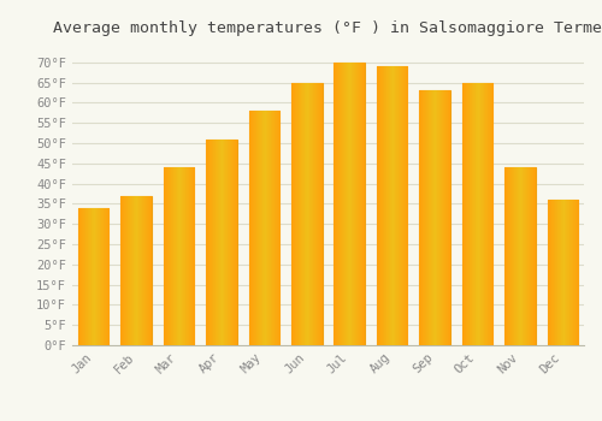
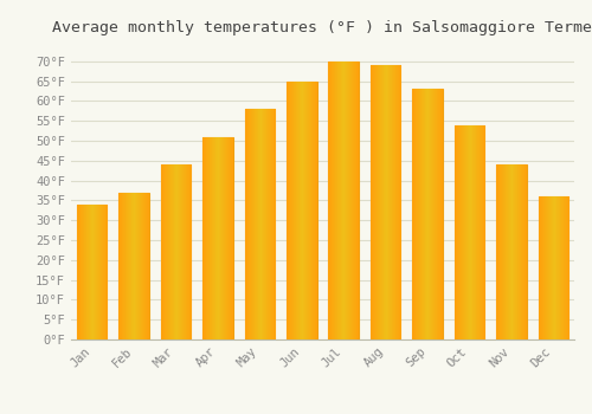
Oct: 65°F -> 54°F
